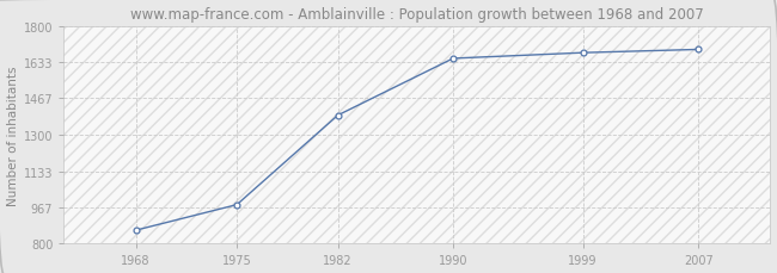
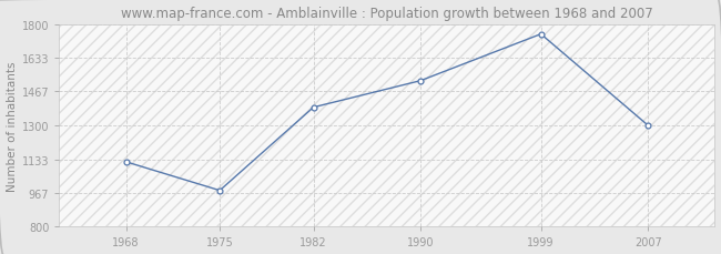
1968: 860 -> 1120
1990: 1650 -> 1520
1999: 1680 -> 1750
2007: 1690 -> 1300
